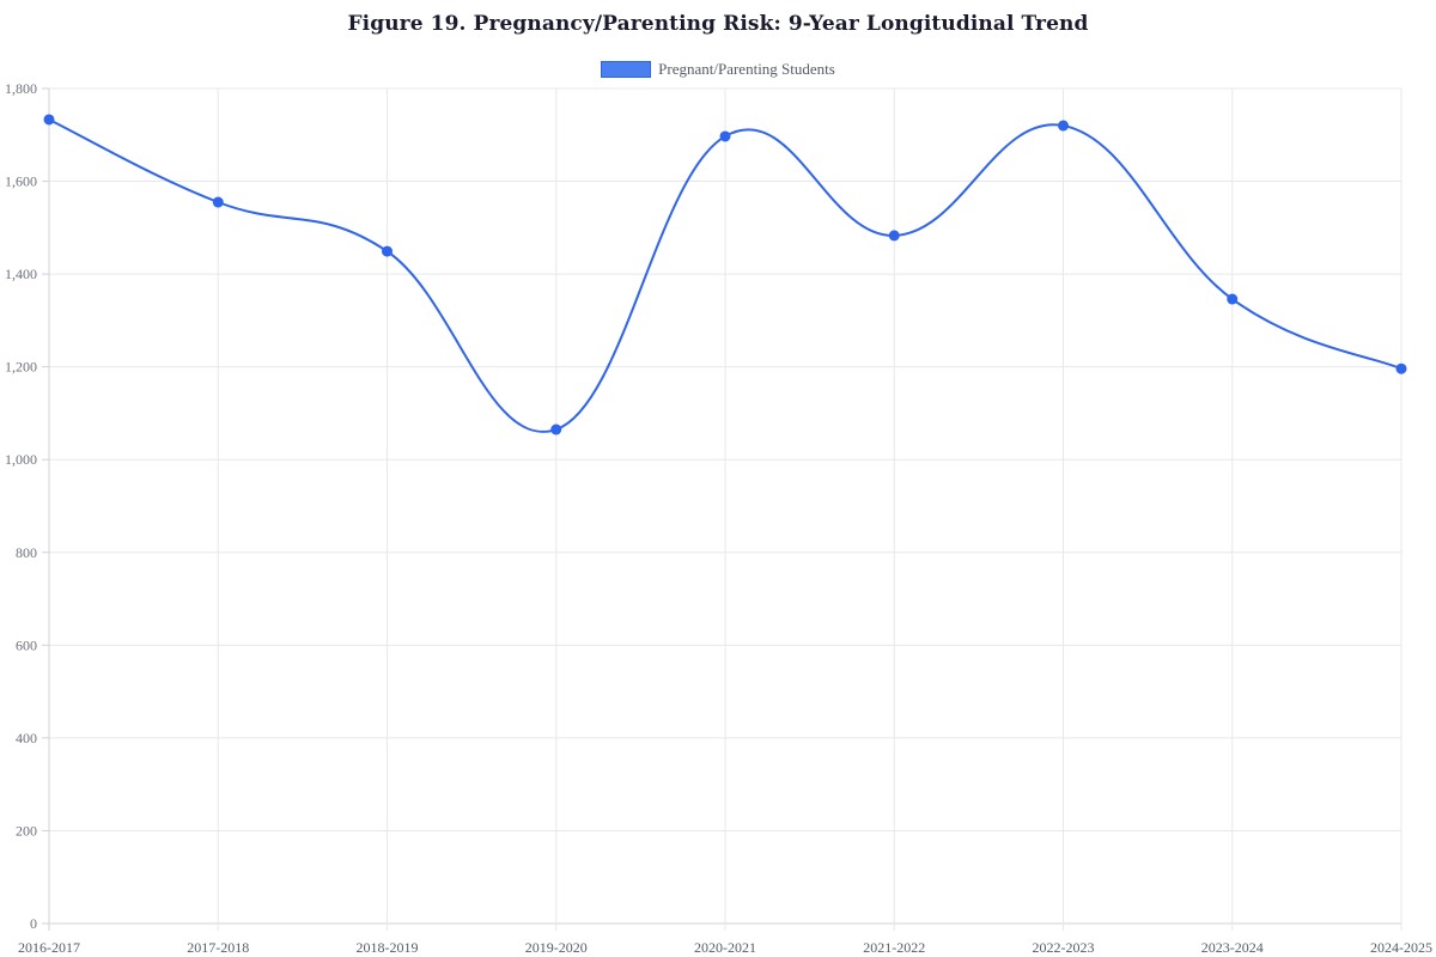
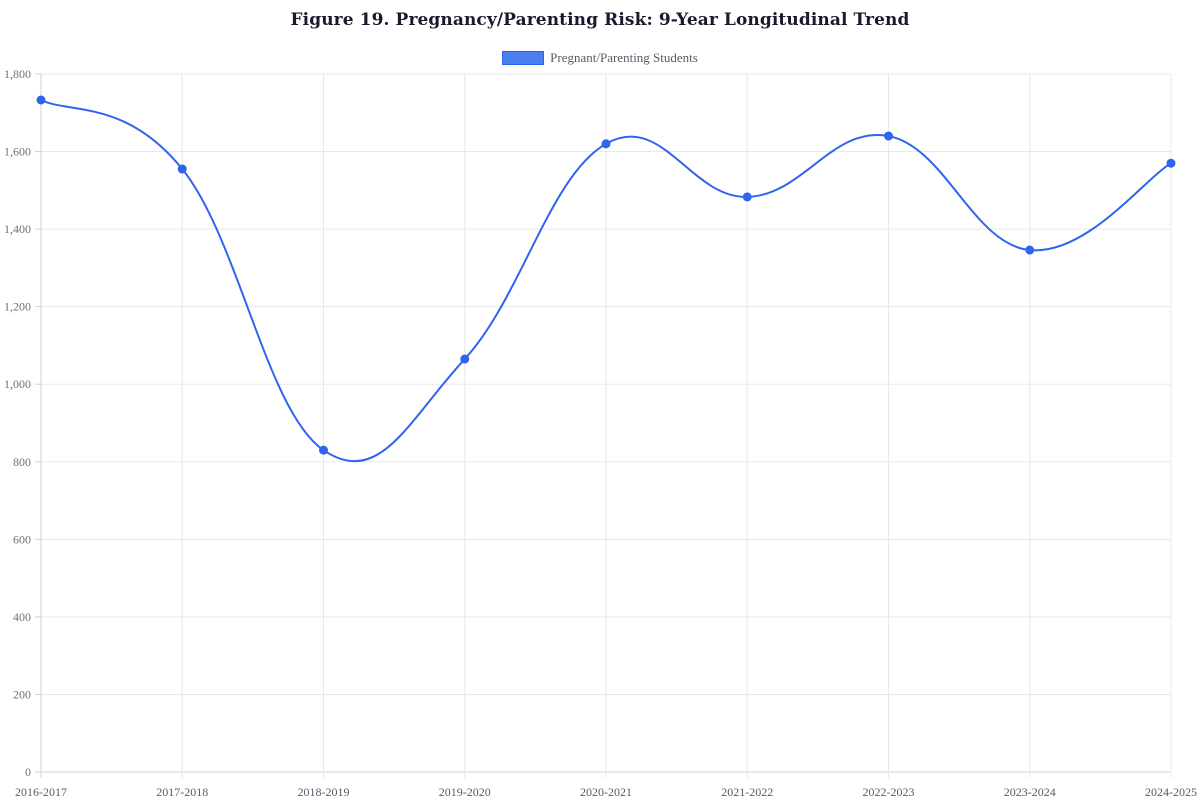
2018-2019: 1450 -> 830
2020-2021: 1700 -> 1620
2022-2023: 1720 -> 1640
2024-2025: 1200 -> 1570
